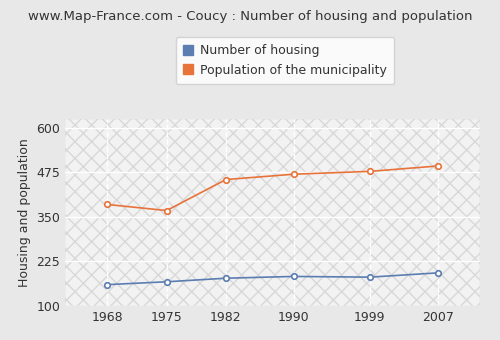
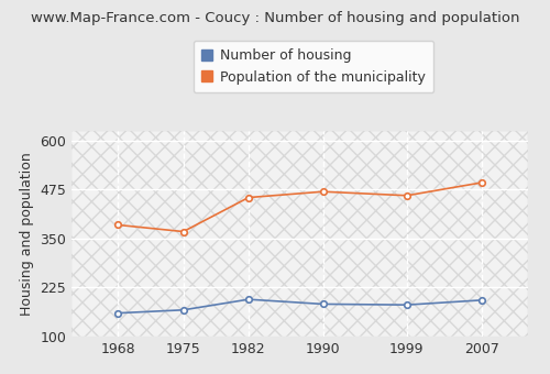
Number of housing/1982: 178 -> 195
Population of the municipality/1999: 478 -> 460
